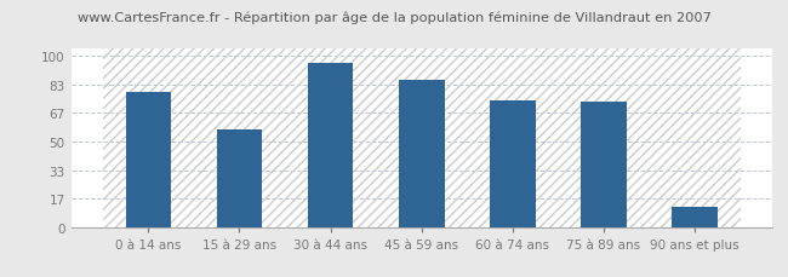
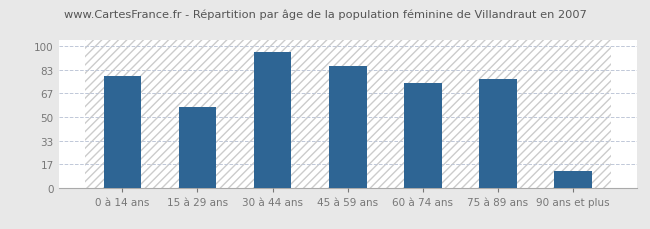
75 à 89 ans: 73 -> 77
